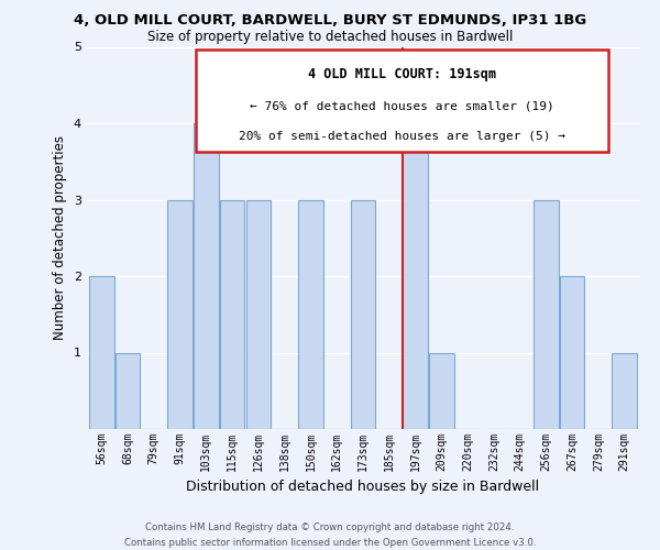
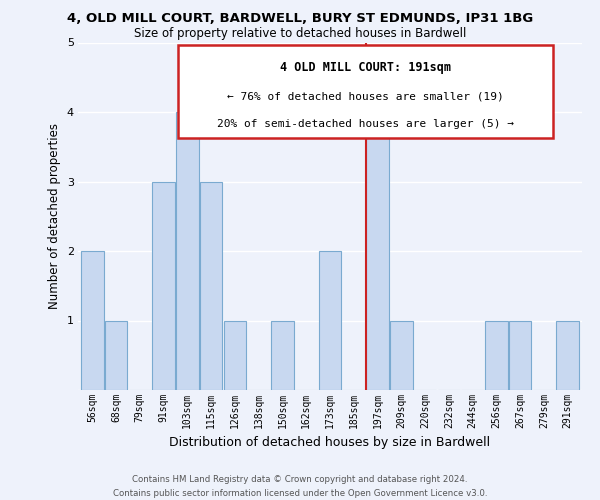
126sqm: 3 -> 1
150sqm: 3 -> 1
173sqm: 3 -> 2
256sqm: 3 -> 1
267sqm: 2 -> 1
